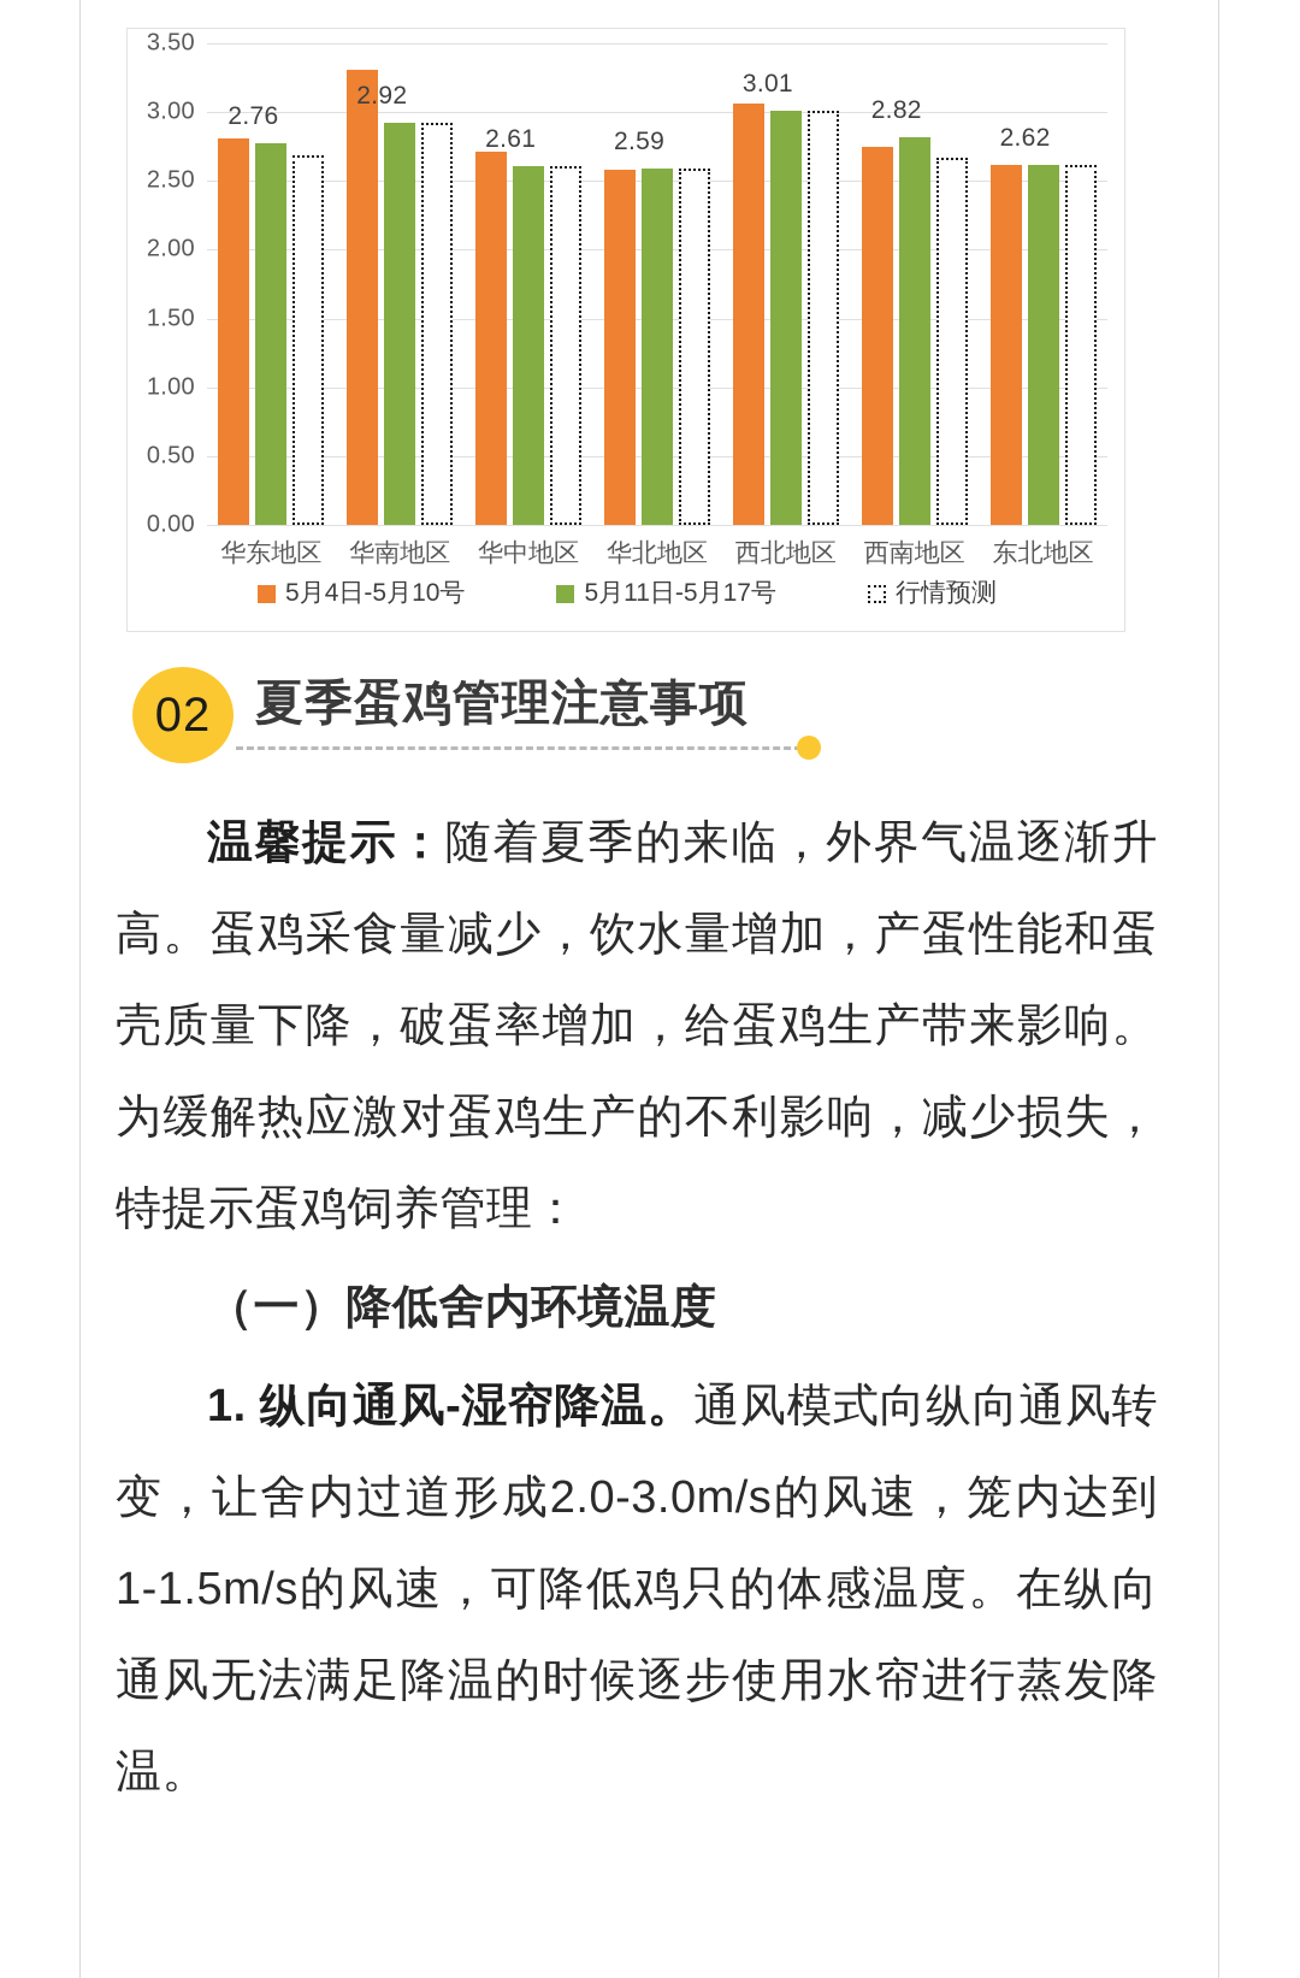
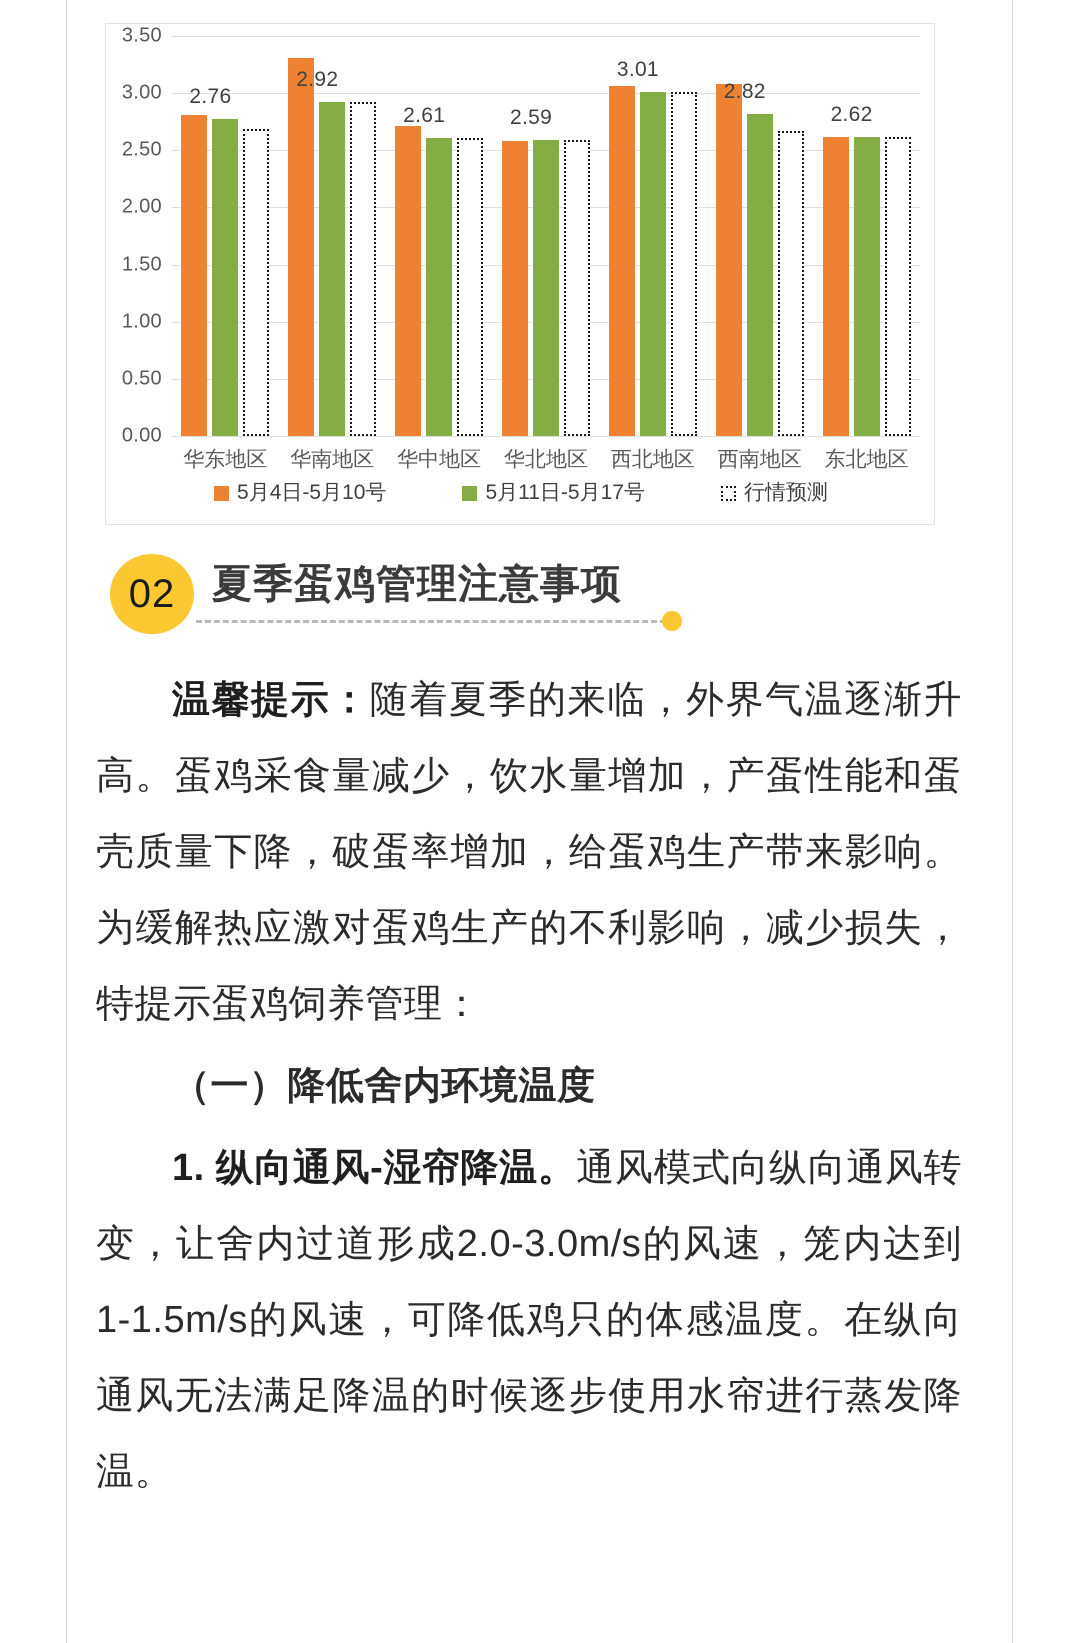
5月4日-5月10号/西南地区: 2.75 -> 3.08
